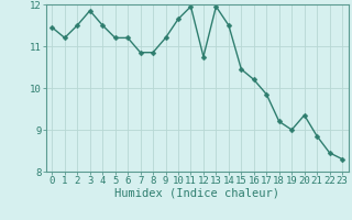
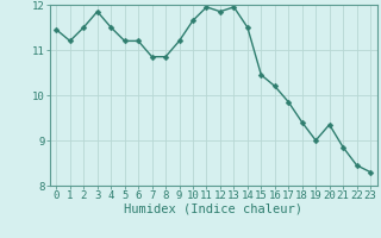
12: 10.75 -> 11.85
18: 9.20 -> 9.40
